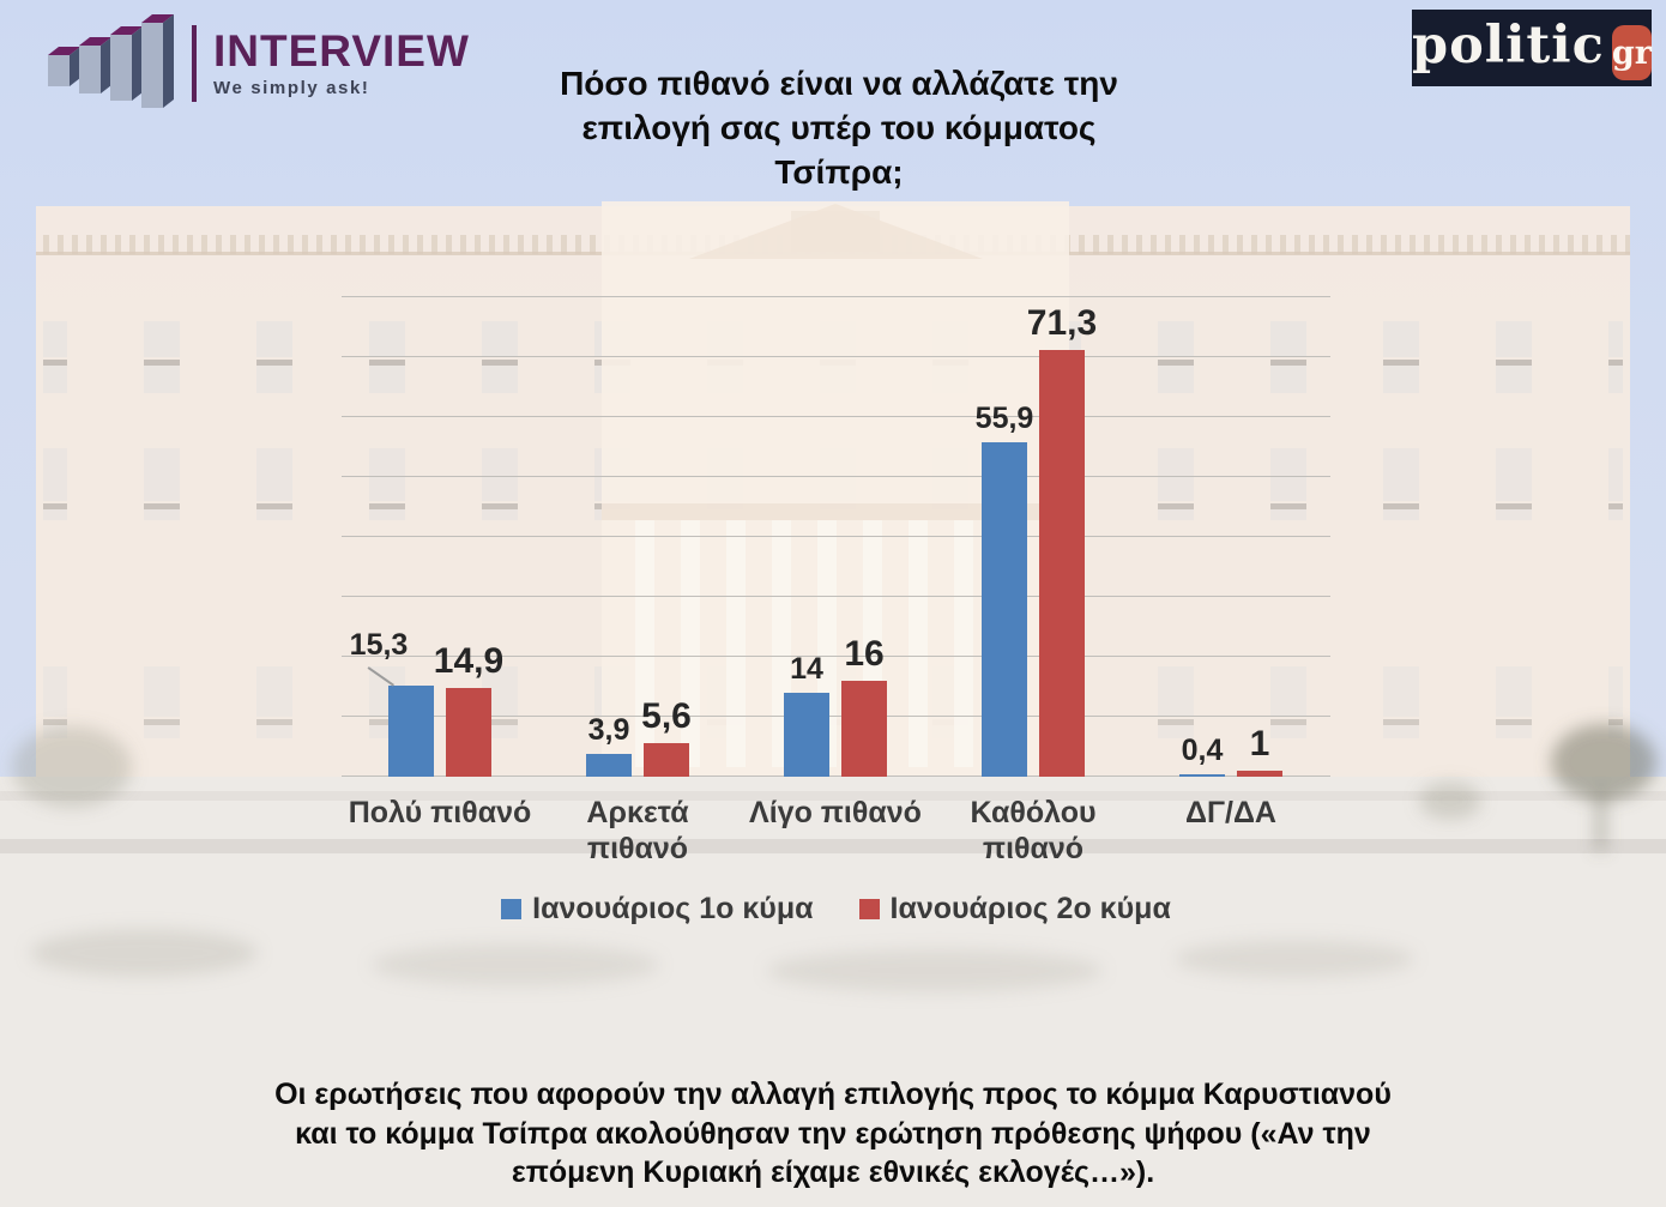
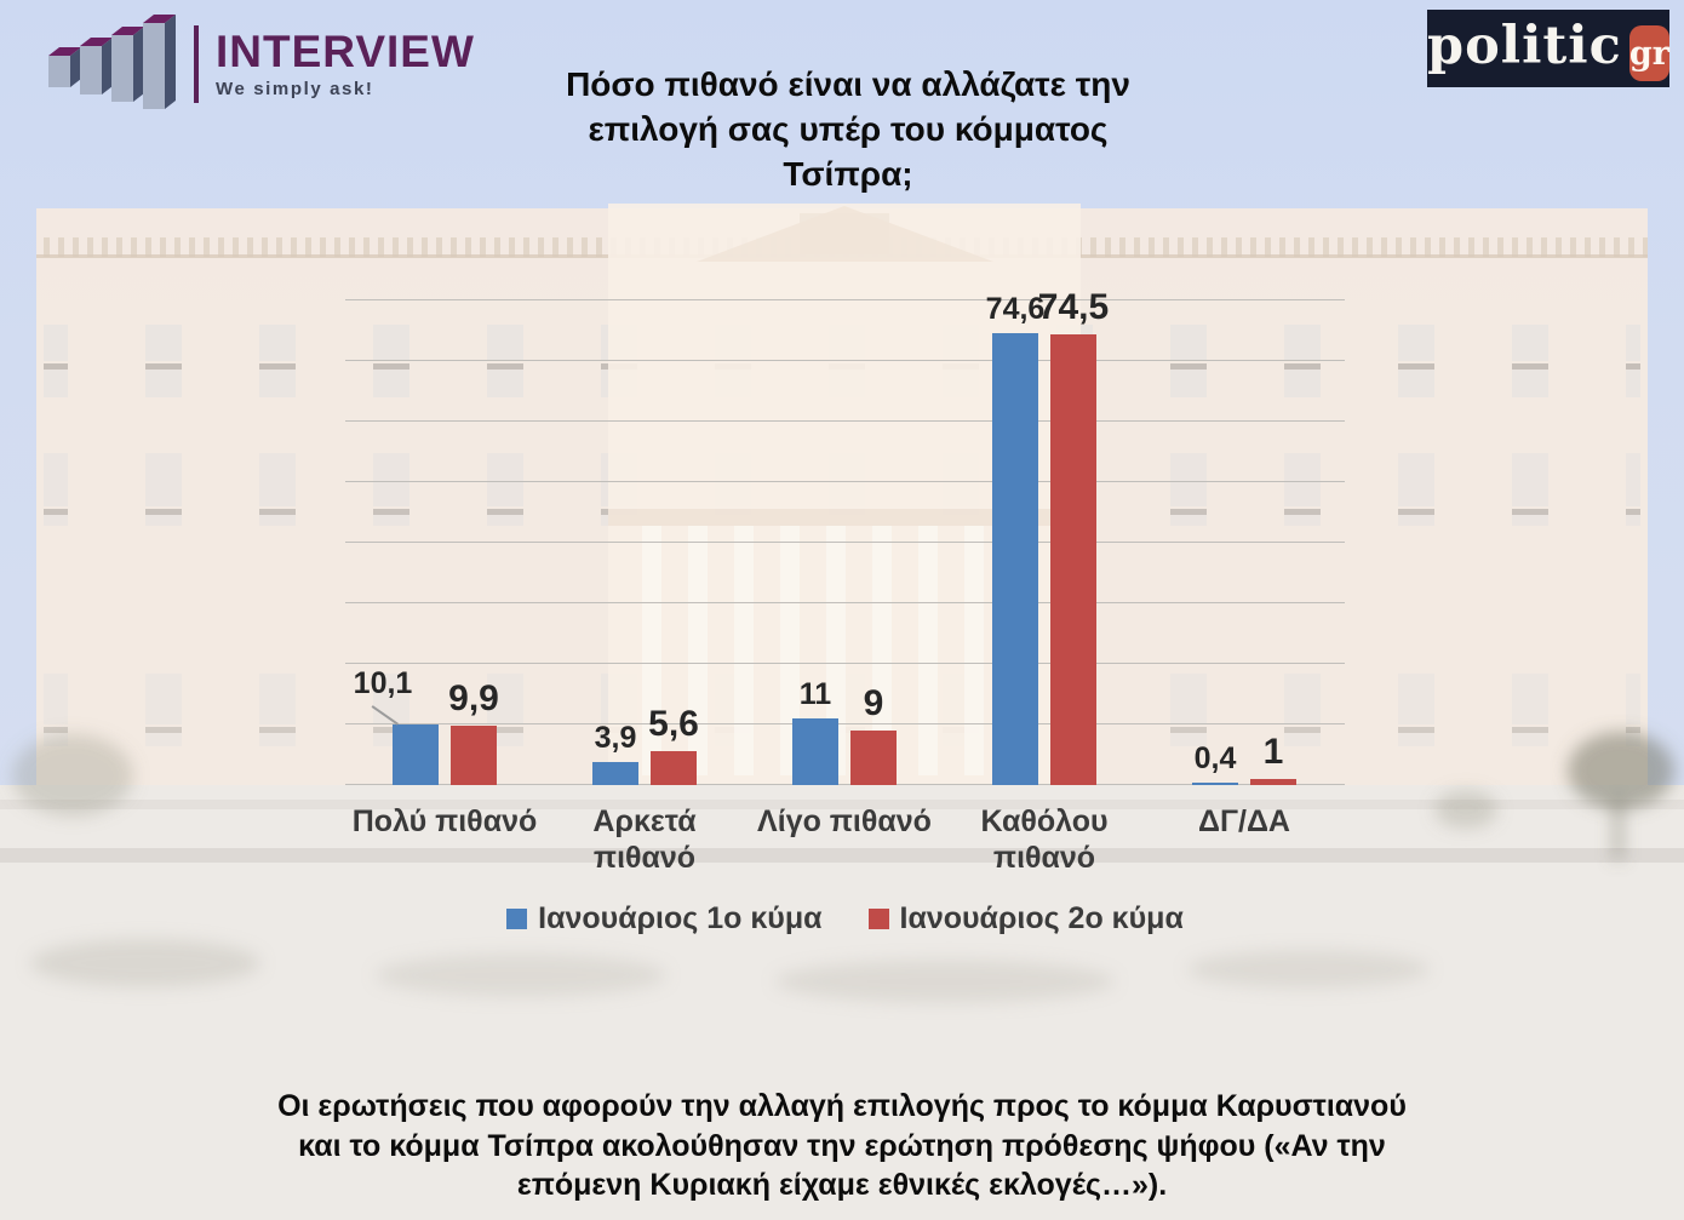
Ιανουάριος 1ο κύμα/Πολύ πιθανό: 15,3 -> 10,1
Ιανουάριος 2ο κύμα/Πολύ πιθανό: 14,9 -> 9,9
Ιανουάριος 1ο κύμα/Λίγο πιθανό: 14 -> 11
Ιανουάριος 2ο κύμα/Λίγο πιθανό: 16 -> 9
Ιανουάριος 1ο κύμα/Καθόλου πιθανό: 55,9 -> 74,6
Ιανουάριος 2ο κύμα/Καθόλου πιθανό: 71,3 -> 74,5
